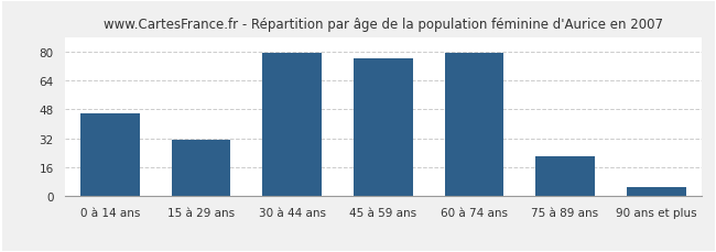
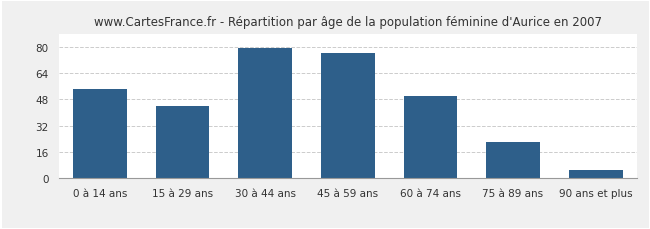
0 à 14 ans: 46 -> 54
15 à 29 ans: 31 -> 44
60 à 74 ans: 79 -> 50
